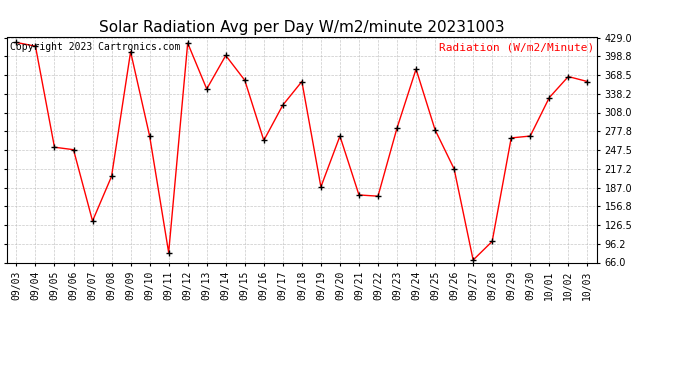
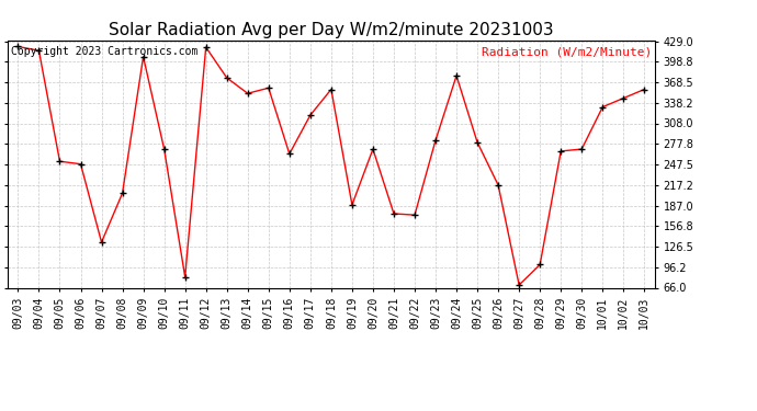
09/13: 346 -> 375
09/14: 400 -> 352
10/02: 366 -> 345
